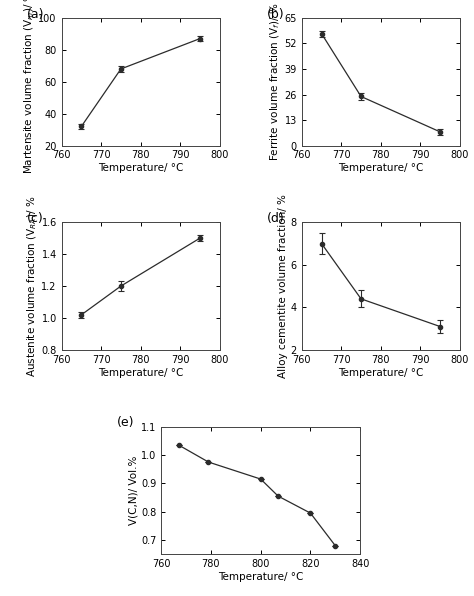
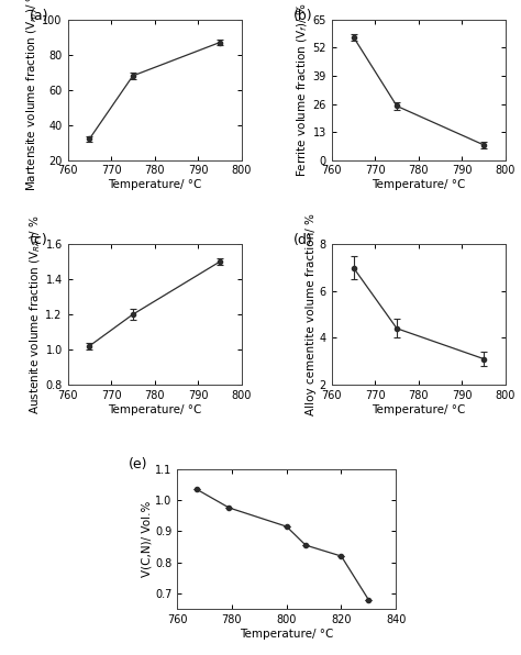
820: 0.795 -> 0.820
